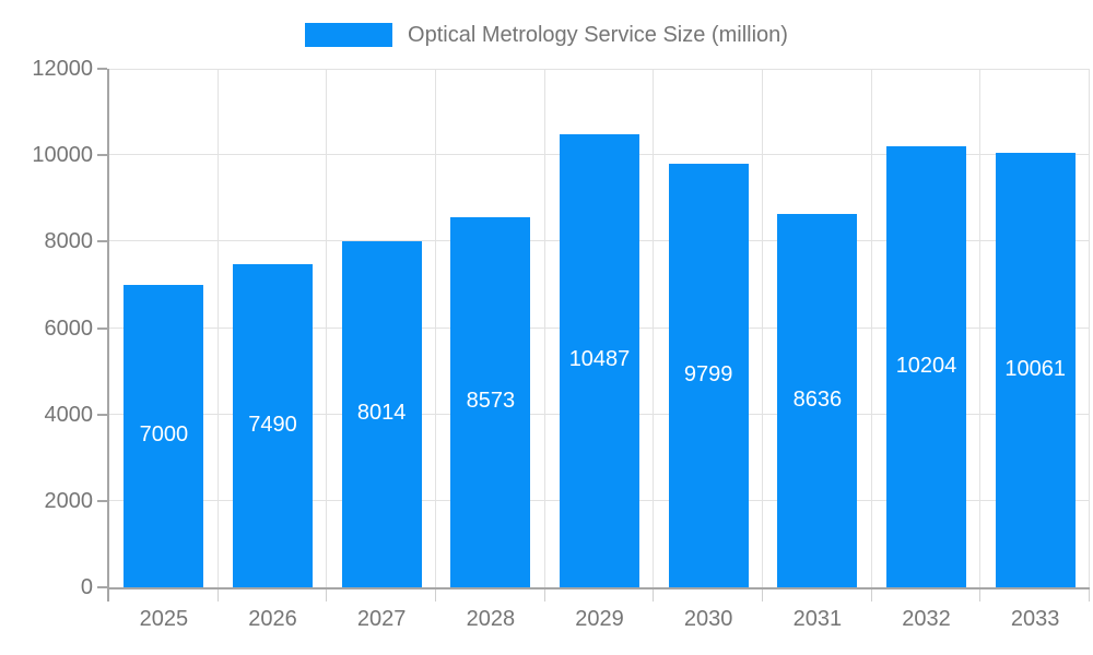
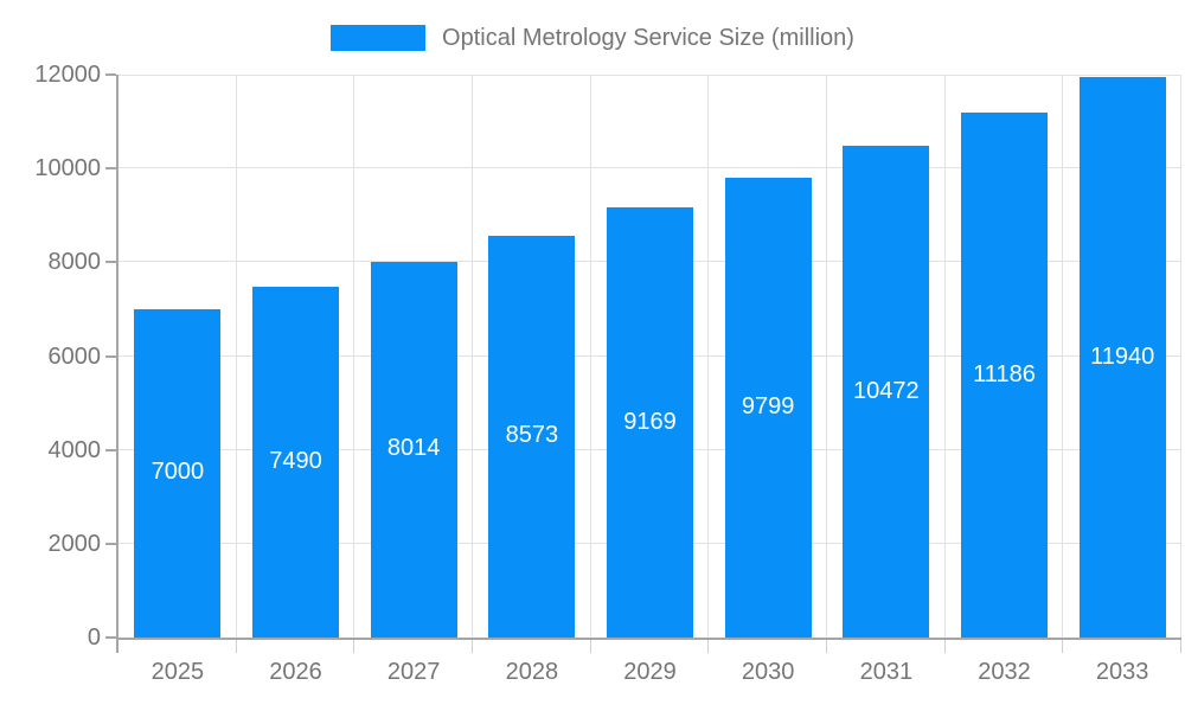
2029: 10487 -> 9169
2031: 8636 -> 10472
2032: 10204 -> 11186
2033: 10061 -> 11940
